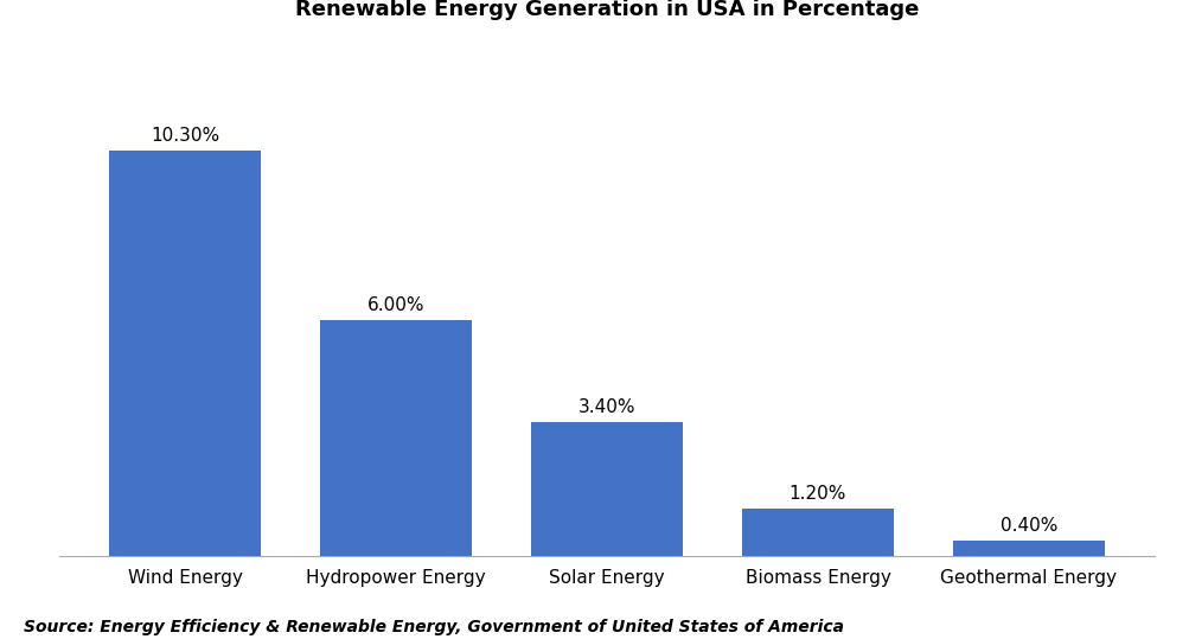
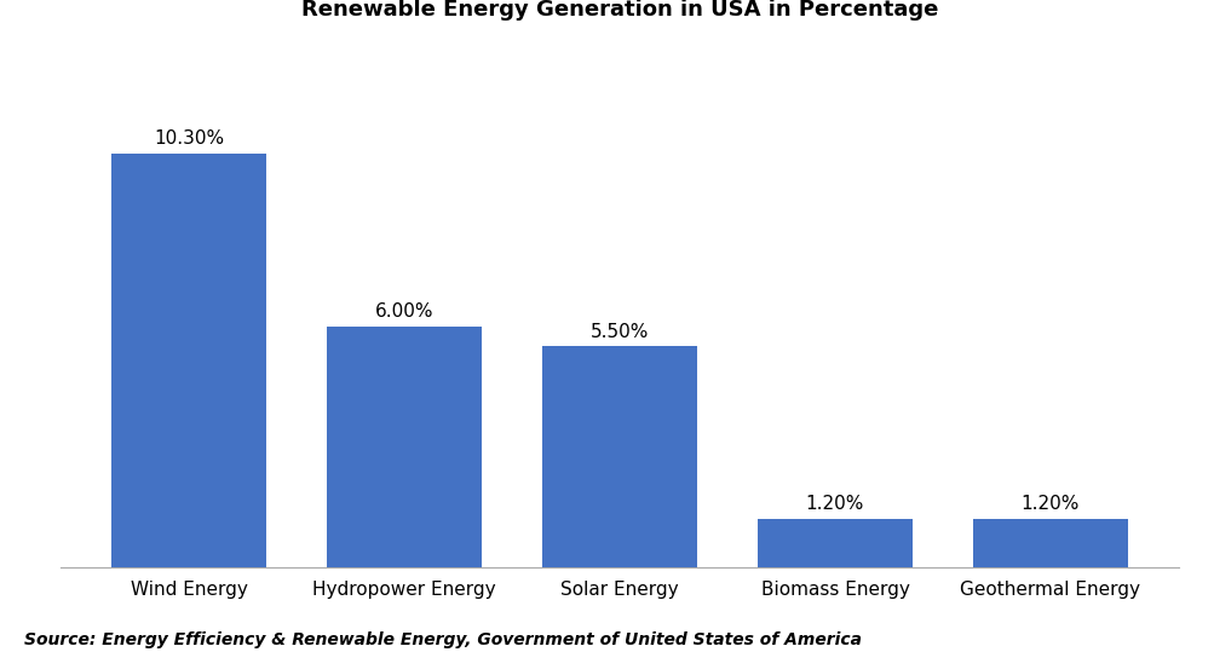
Solar Energy: 3.40% -> 5.50%
Geothermal Energy: 0.40% -> 1.20%
